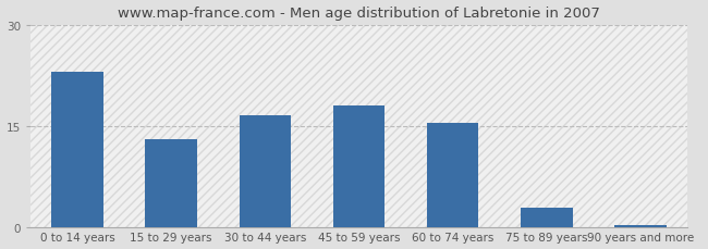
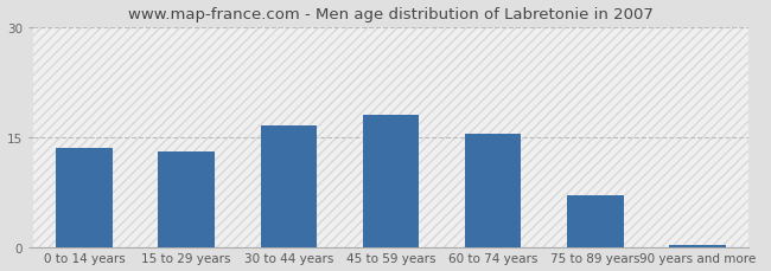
0 to 14 years: 23.0 -> 13.5
75 to 89 years: 2.8 -> 7.0
